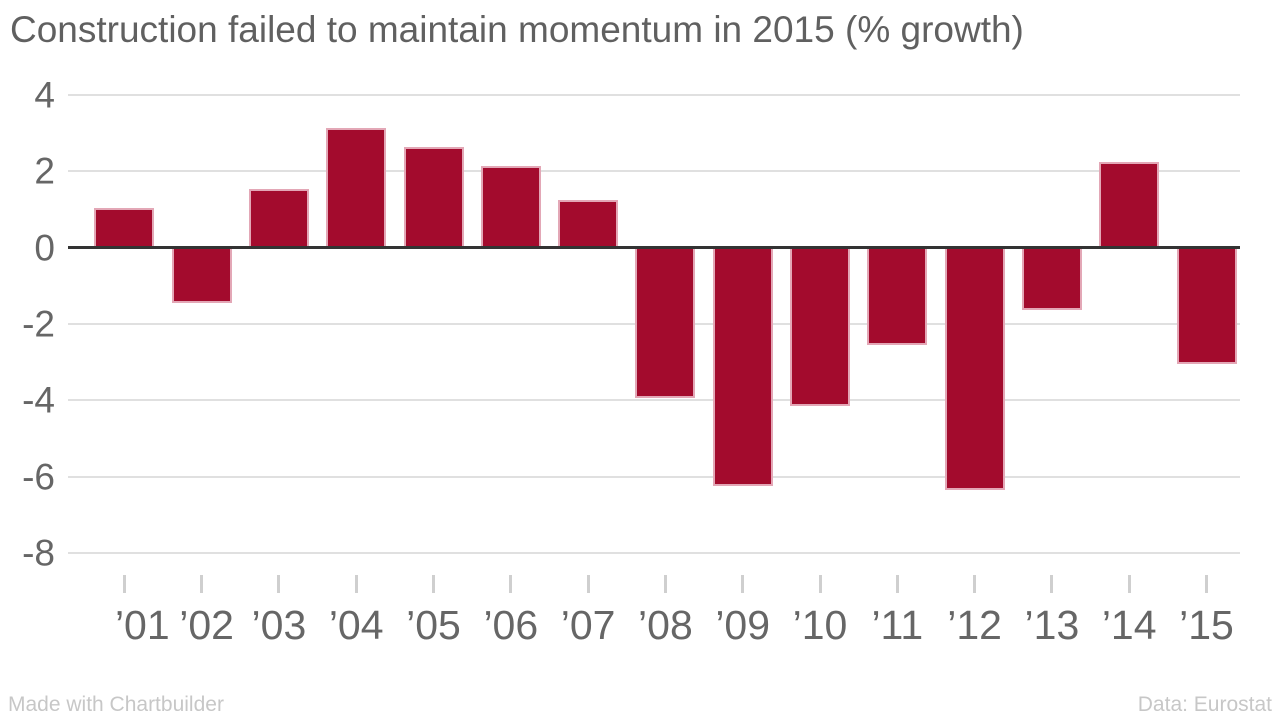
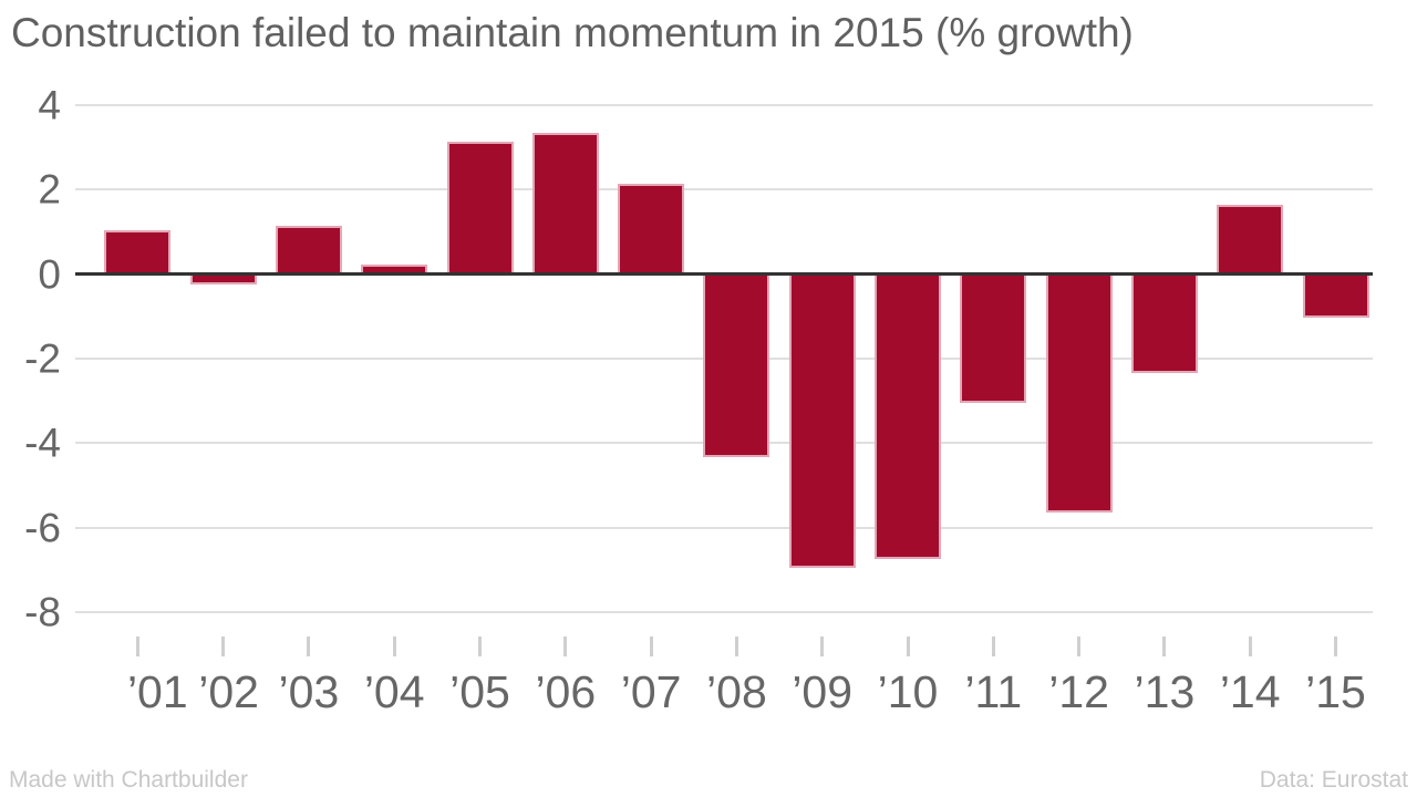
’02: -1.4 -> -0.2
’03: 1.5 -> 1.1
’04: 3.1 -> 0.2
’05: 2.6 -> 3.1
’06: 2.1 -> 3.3
’07: 1.2 -> 2.1
’08: -3.9 -> -4.3
’09: -6.2 -> -6.9
’10: -4.1 -> -6.7
’11: -2.5 -> -3.0
’12: -6.3 -> -5.6
’13: -1.6 -> -2.3
’14: 2.2 -> 1.6
’15: -3.0 -> -1.0
